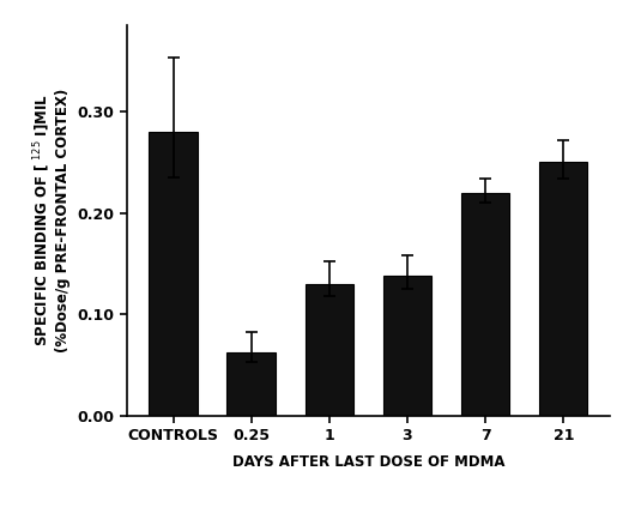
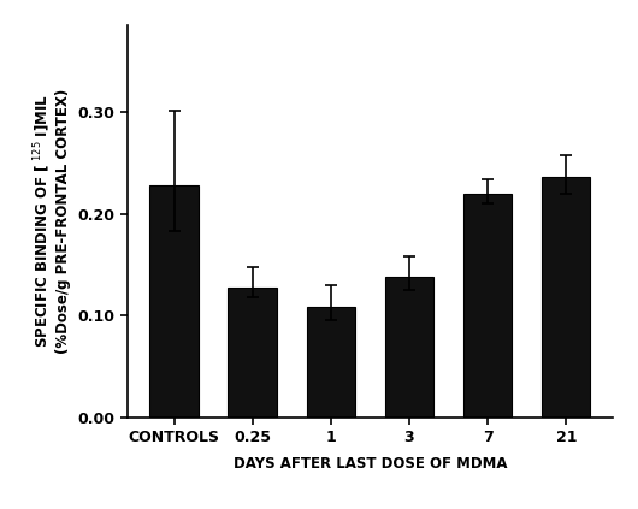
CONTROLS: 0.280 -> 0.228
0.25: 0.063 -> 0.128
1: 0.130 -> 0.108
21: 0.250 -> 0.236
